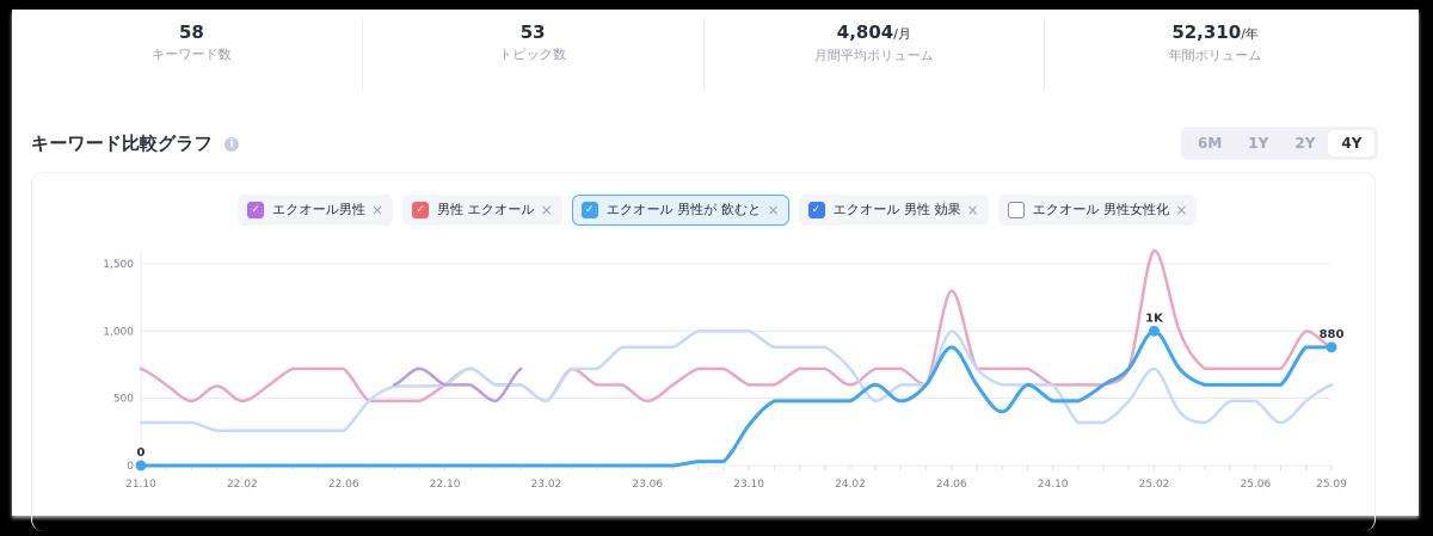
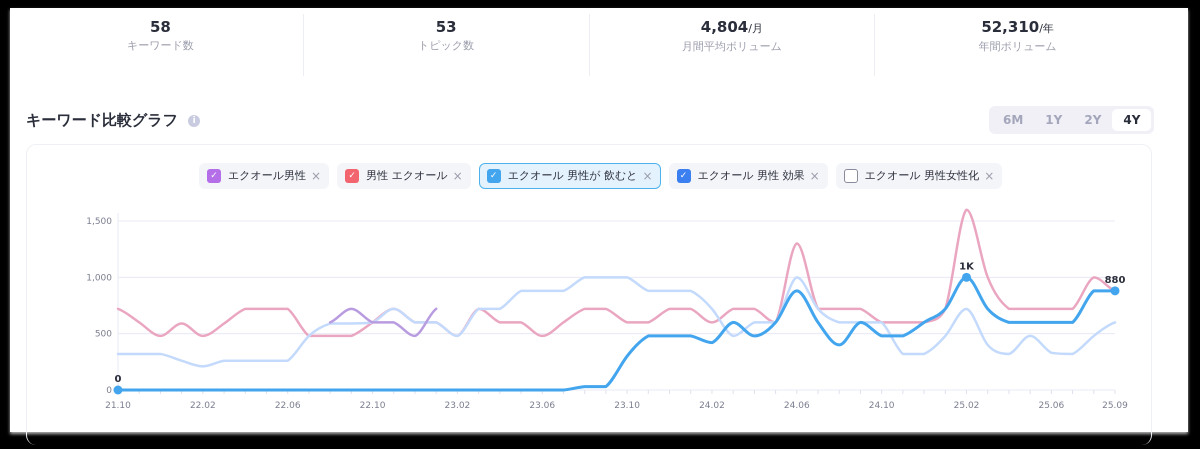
エクオール 男性 効果/22.02: 260 -> 210
エクオール 男性が 飲むと/24.02: 480 -> 420
エクオール 男性 効果/25.06: 480 -> 330
